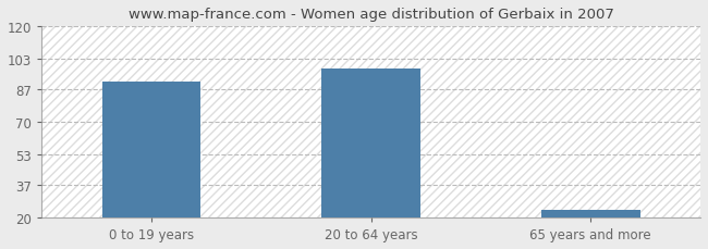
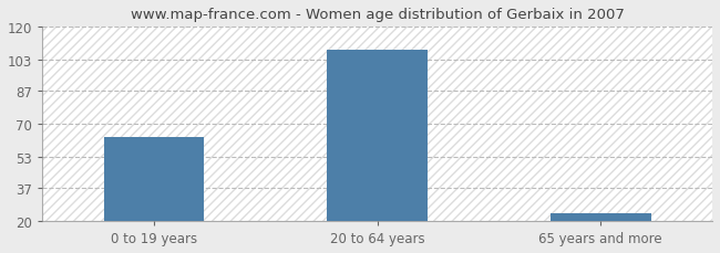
0 to 19 years: 91 -> 63
20 to 64 years: 98 -> 108
